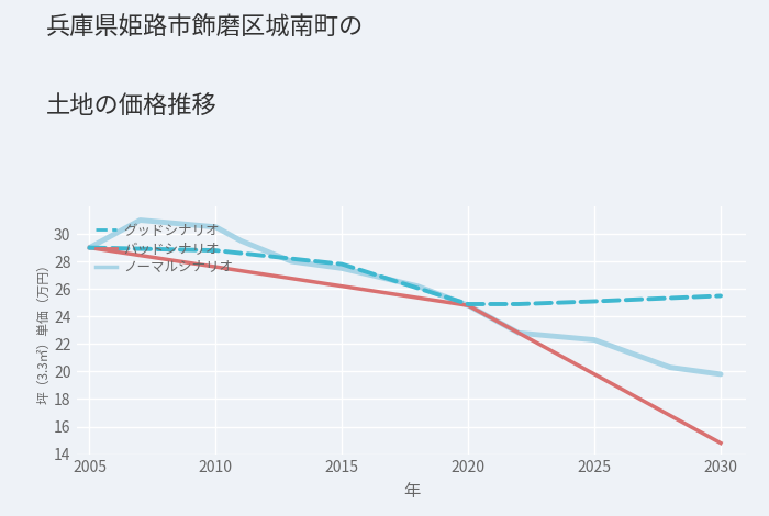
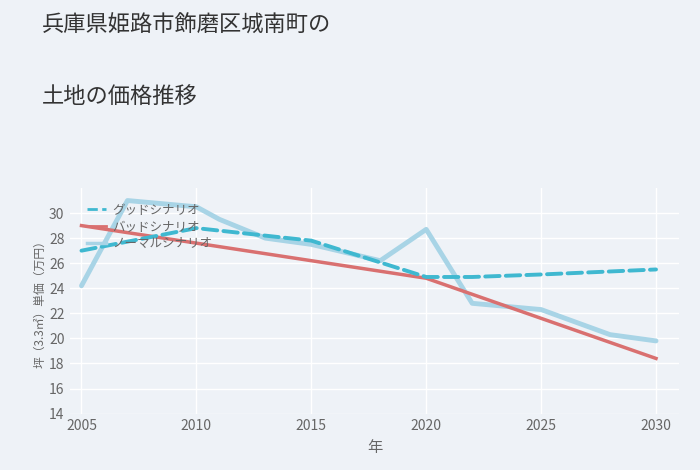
グッドシナリオ/2005: 29.0 -> 27.0
ノーマルシナリオ/2005: 29.0 -> 24.2
ノーマルシナリオ/2020: 24.8 -> 28.7
バッドシナリオ/2030: 14.8 -> 18.4
